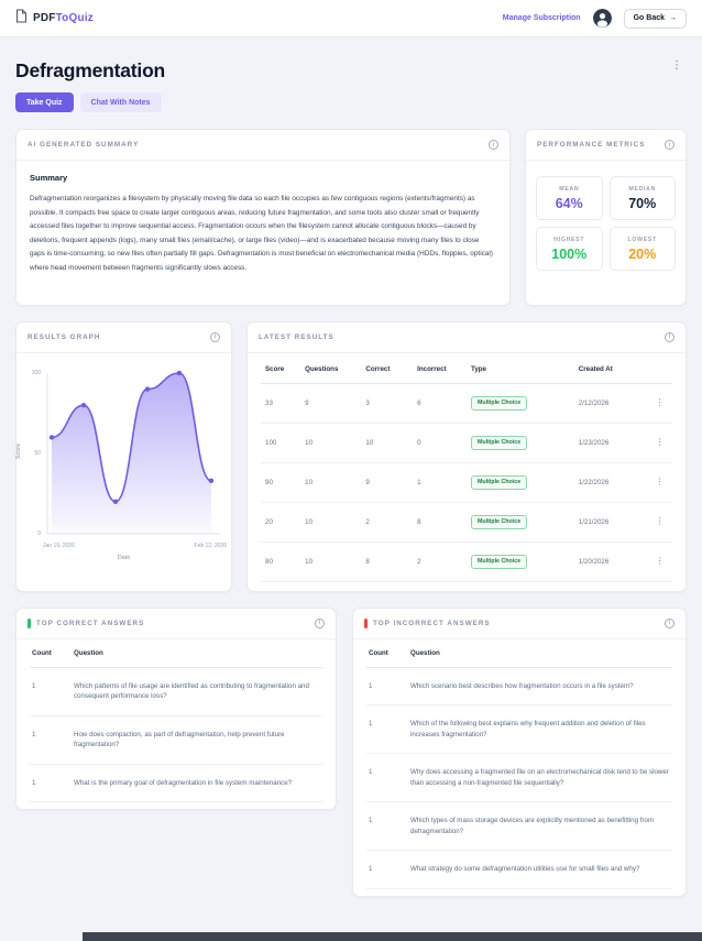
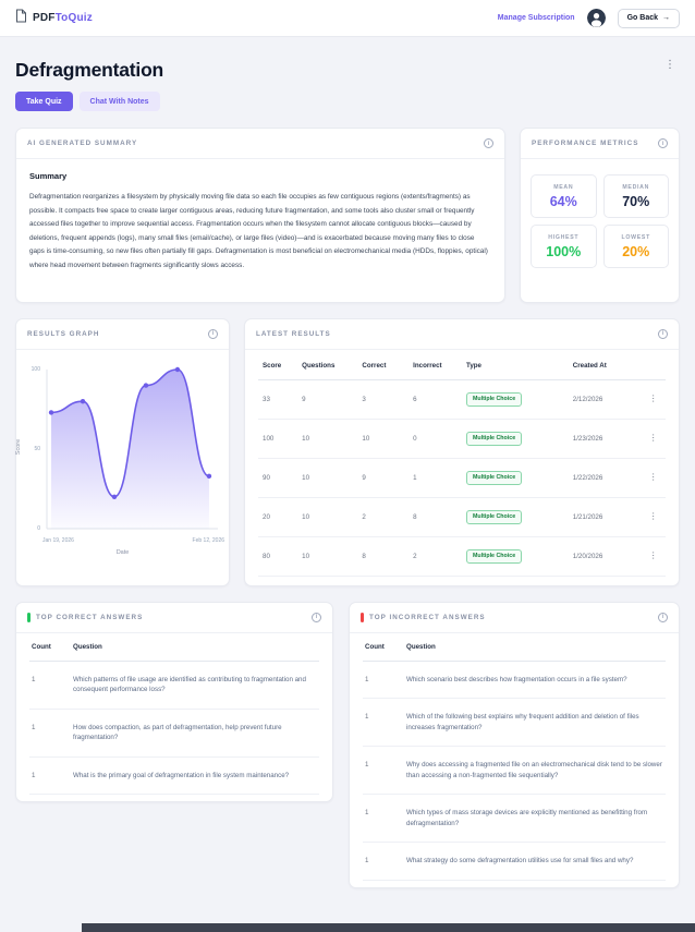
Jan 19, 2026: 60 -> 73
